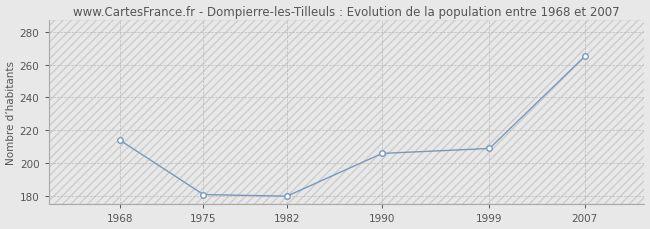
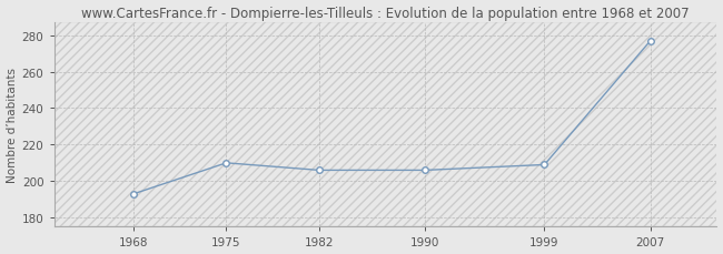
1968: 214 -> 193
1975: 181 -> 210
1982: 180 -> 206
2007: 265 -> 277
